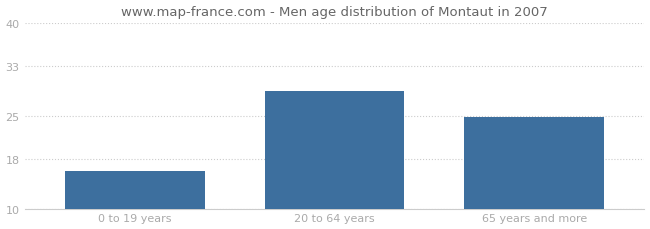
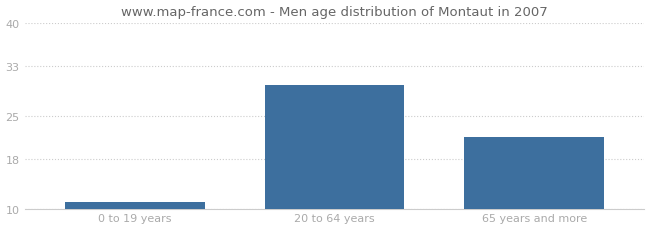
0 to 19 years: 16.0 -> 11.0
20 to 64 years: 29.0 -> 30.0
65 years and more: 24.8 -> 21.5
